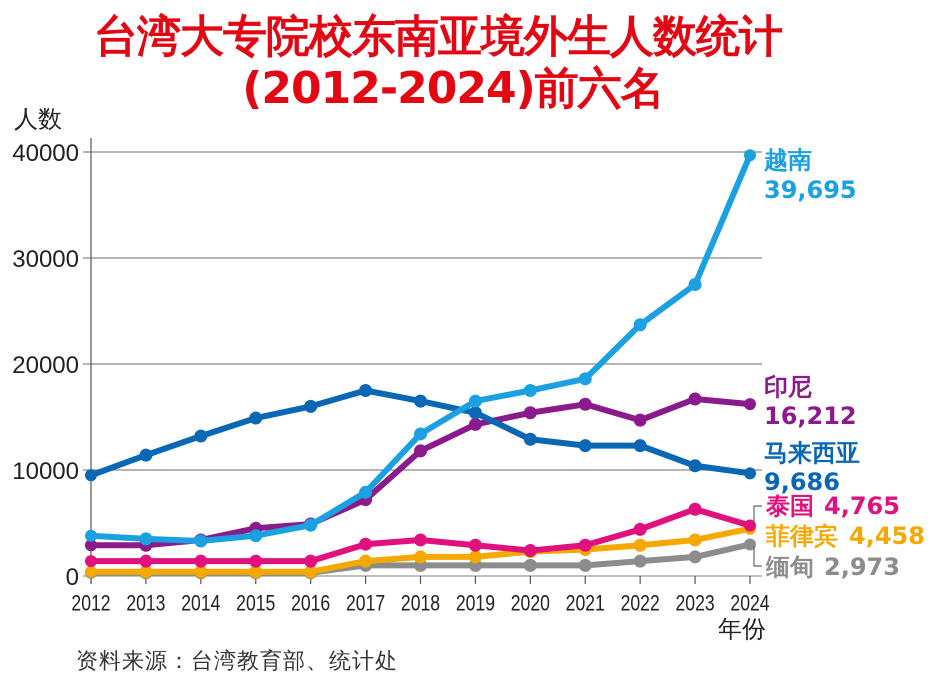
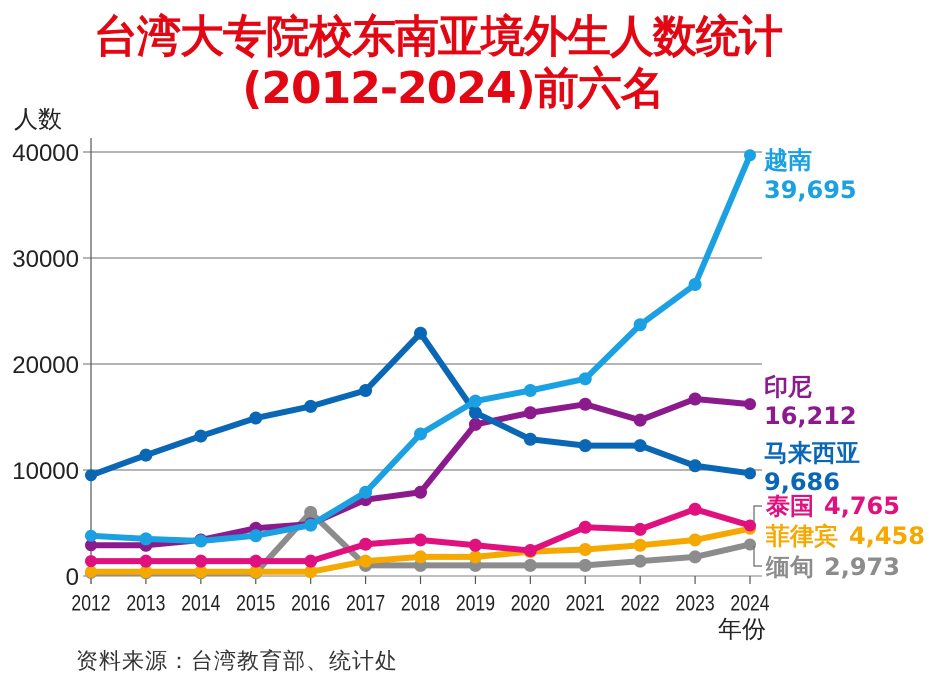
缅甸/2016: 300 -> 6000
印尼/2018: 11800 -> 7900
马来西亚/2018: 16500 -> 22900
泰国/2021: 2900 -> 4600
